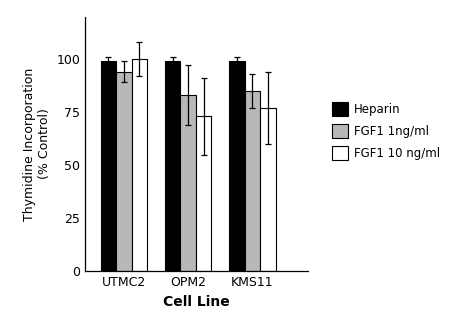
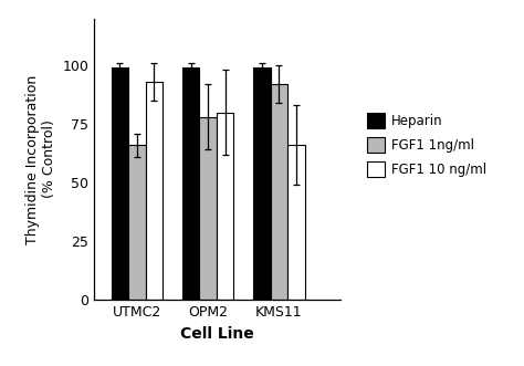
FGF1 1ng/ml/UTMC2: 94 -> 66
FGF1 10 ng/ml/UTMC2: 100 -> 93
FGF1 1ng/ml/OPM2: 83 -> 78
FGF1 10 ng/ml/OPM2: 73 -> 80
FGF1 1ng/ml/KMS11: 85 -> 92
FGF1 10 ng/ml/KMS11: 77 -> 66
